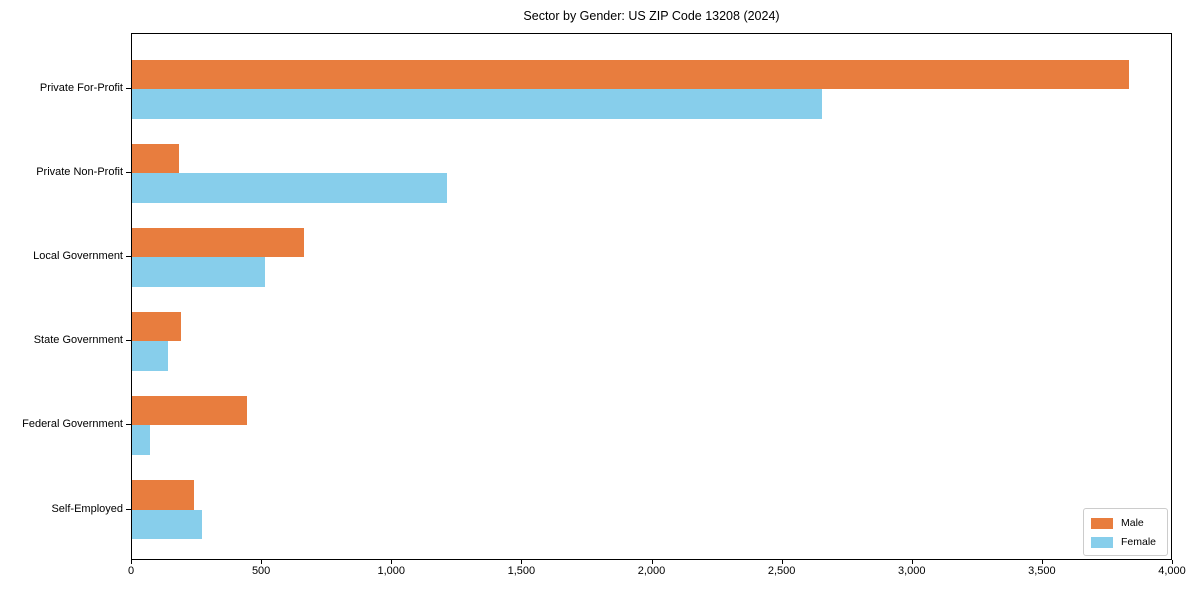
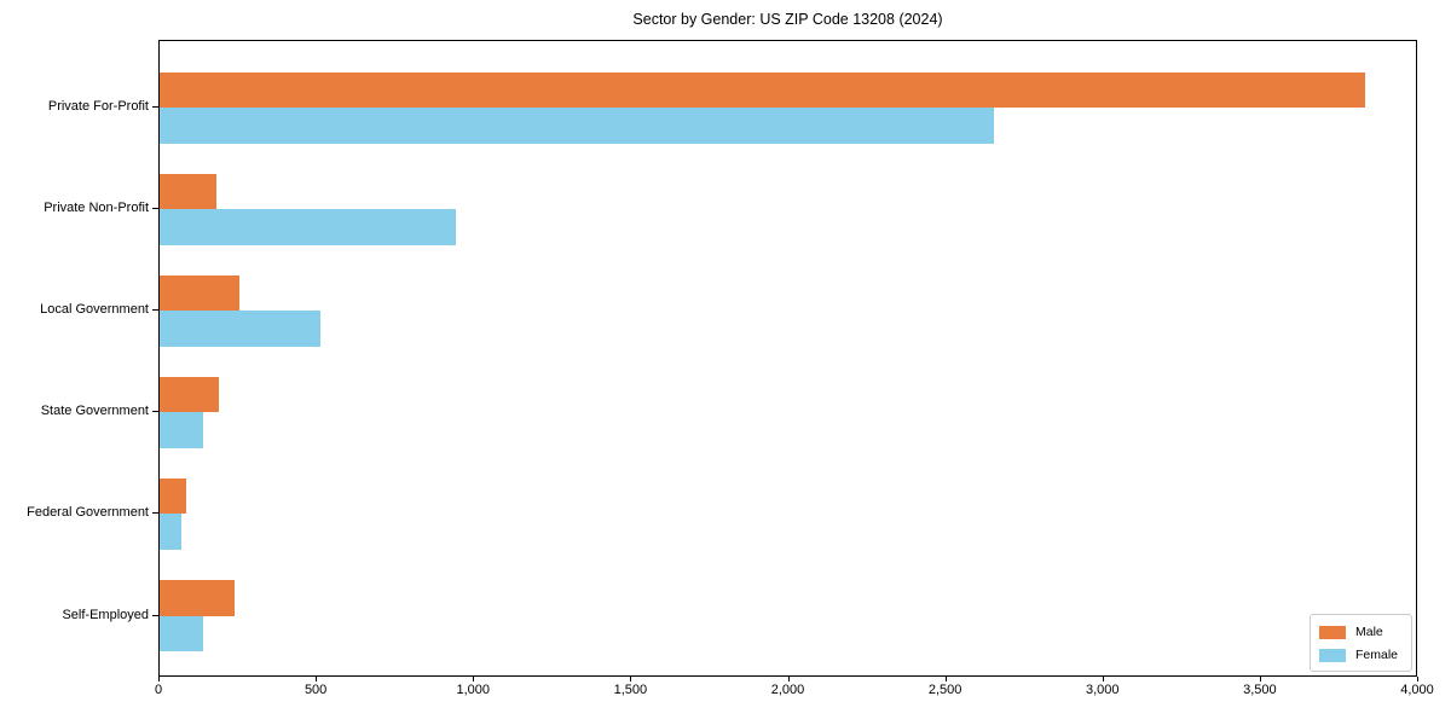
Female/Private Non-Profit: 1210 -> 940
Male/Local Government: 660 -> 260
Male/Federal Government: 440 -> 80
Female/Self-Employed: 270 -> 140
